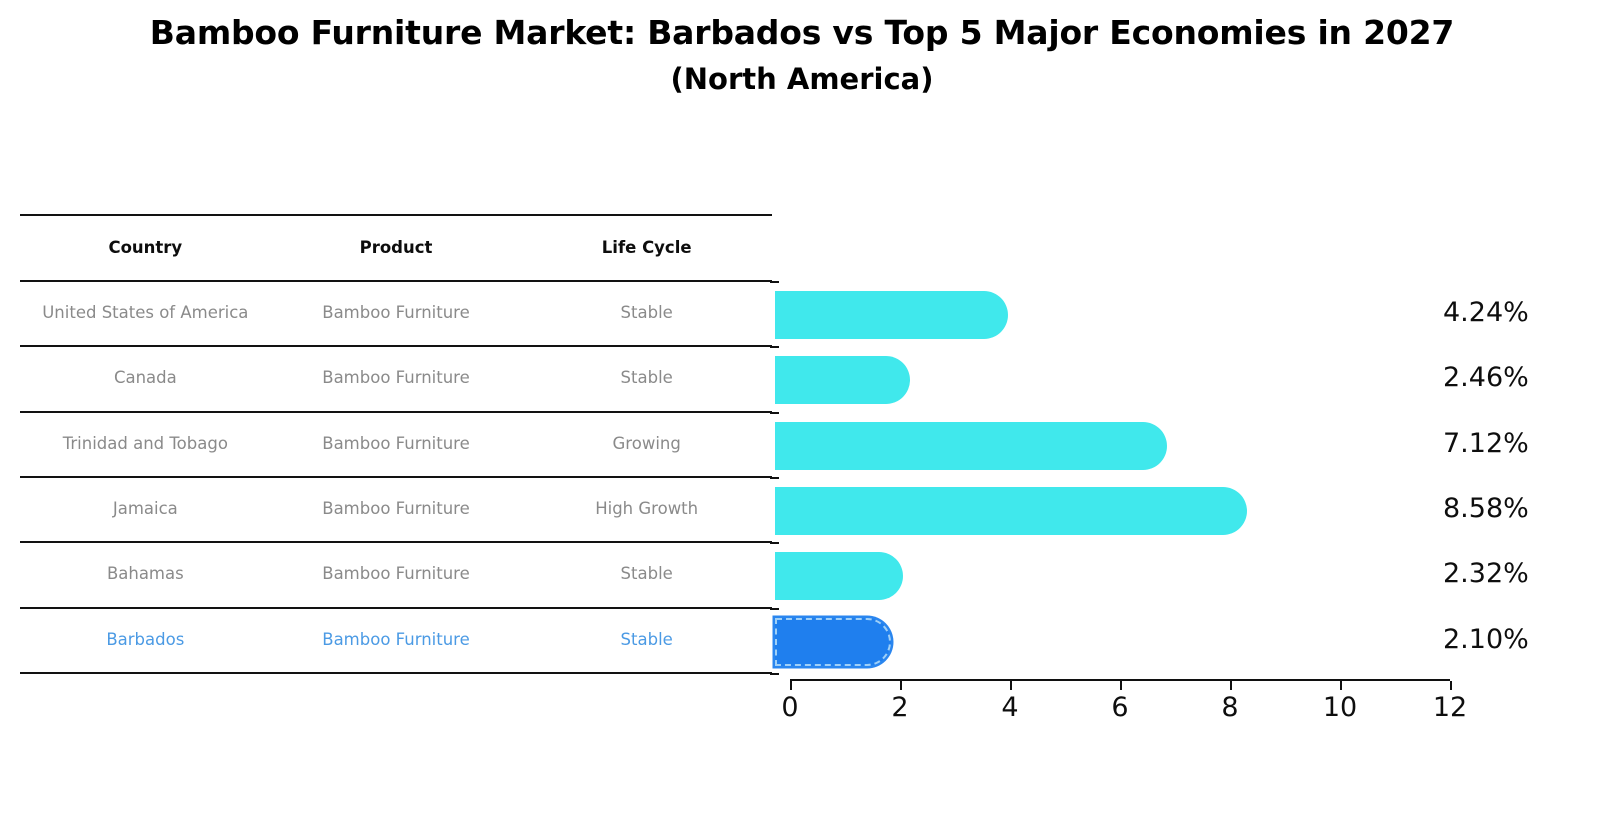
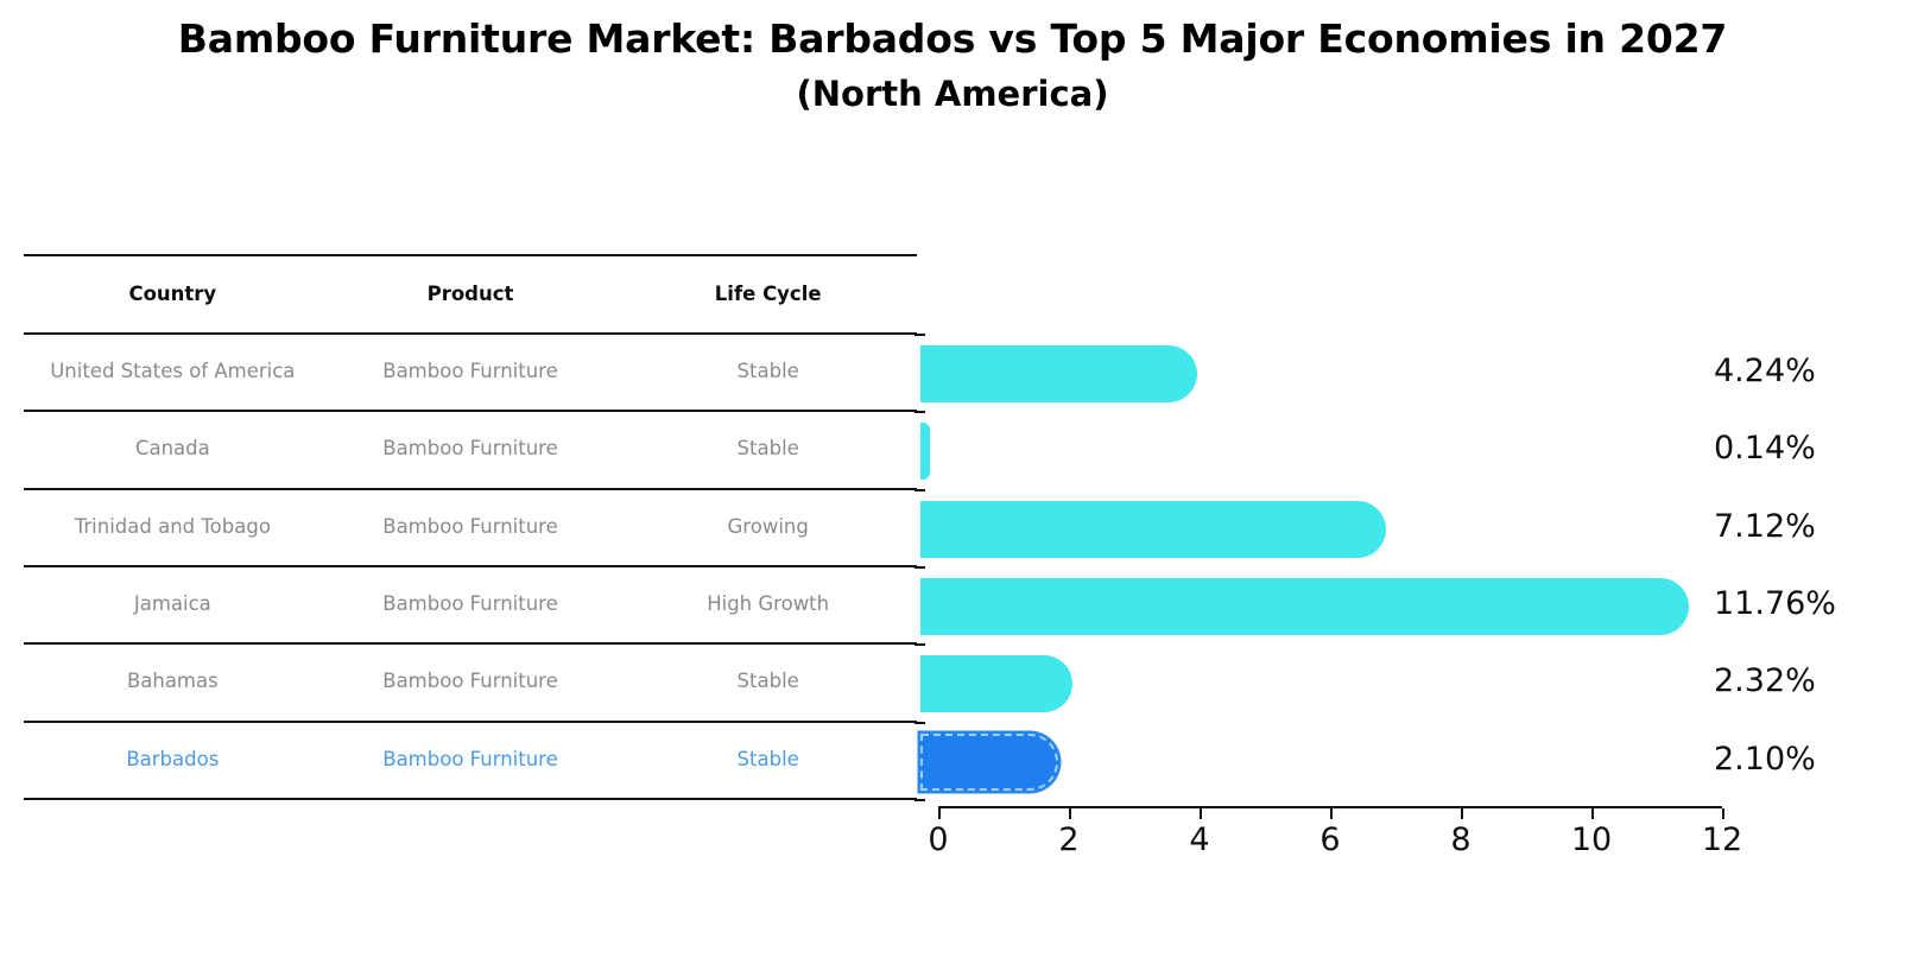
Canada: 2.46% -> 0.14%
Jamaica: 8.58% -> 11.76%
